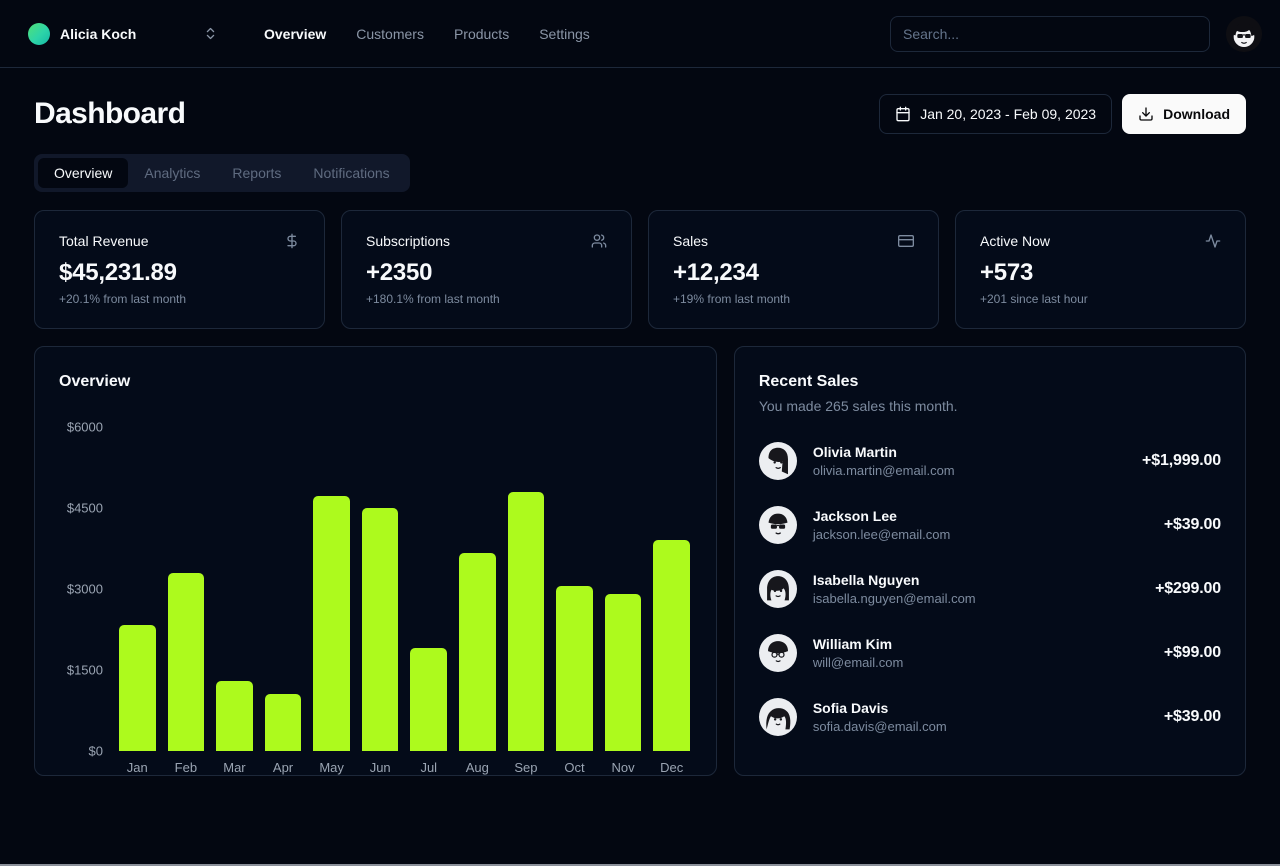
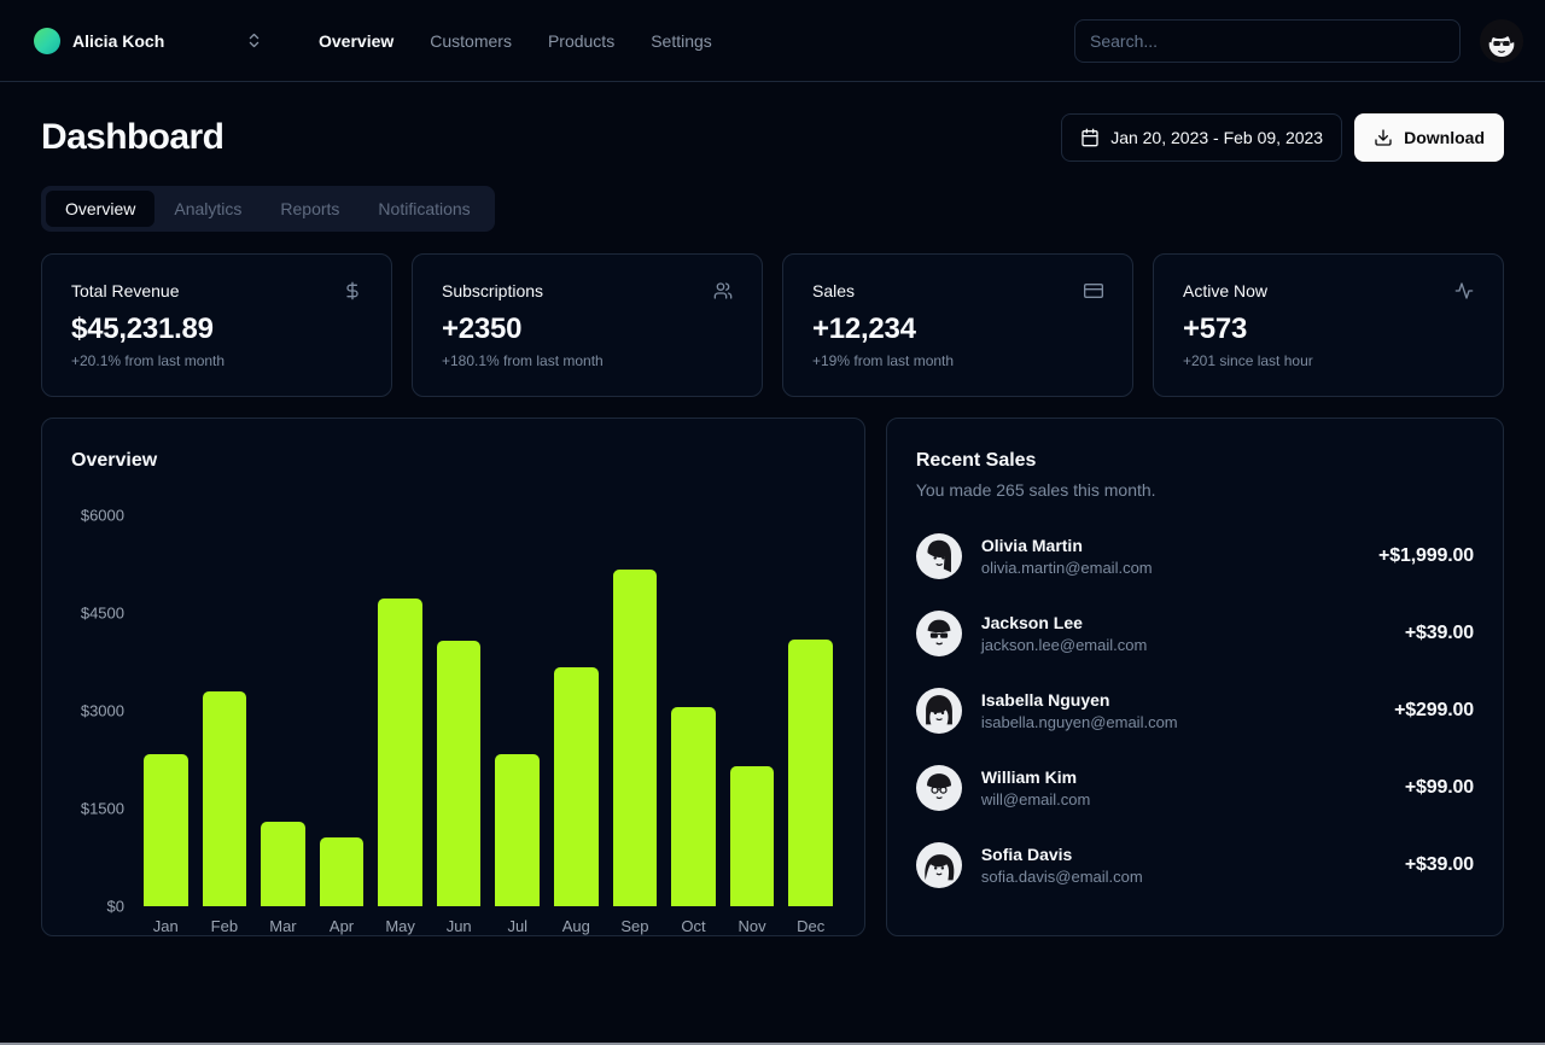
Jun: $4500 -> $4100
Jul: $1900 -> $2300
Sep: $4800 -> $5200
Nov: $2900 -> $2200
Dec: $3900 -> $4100
